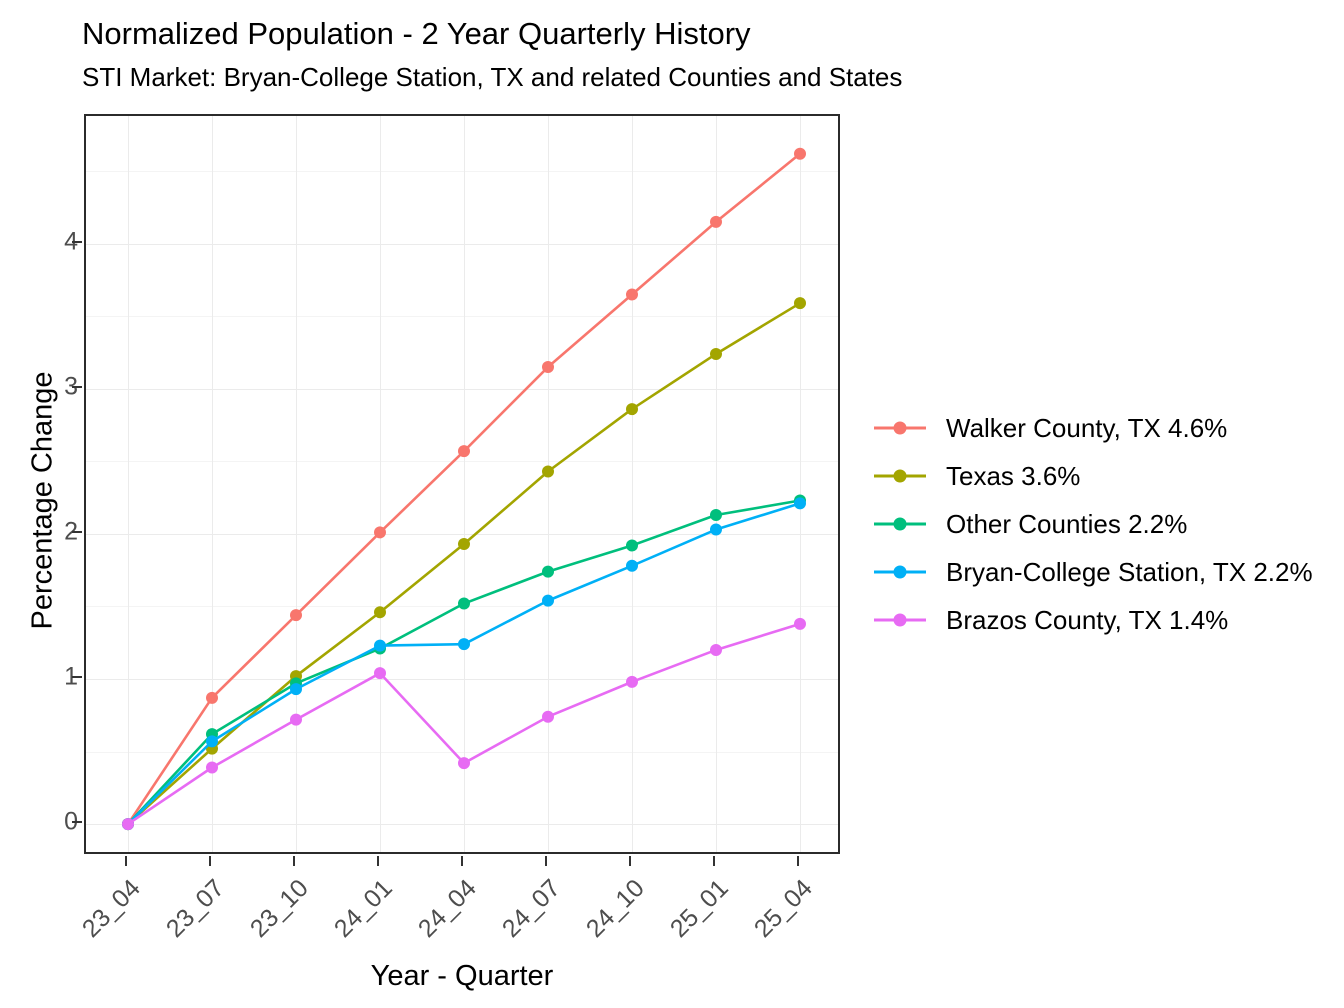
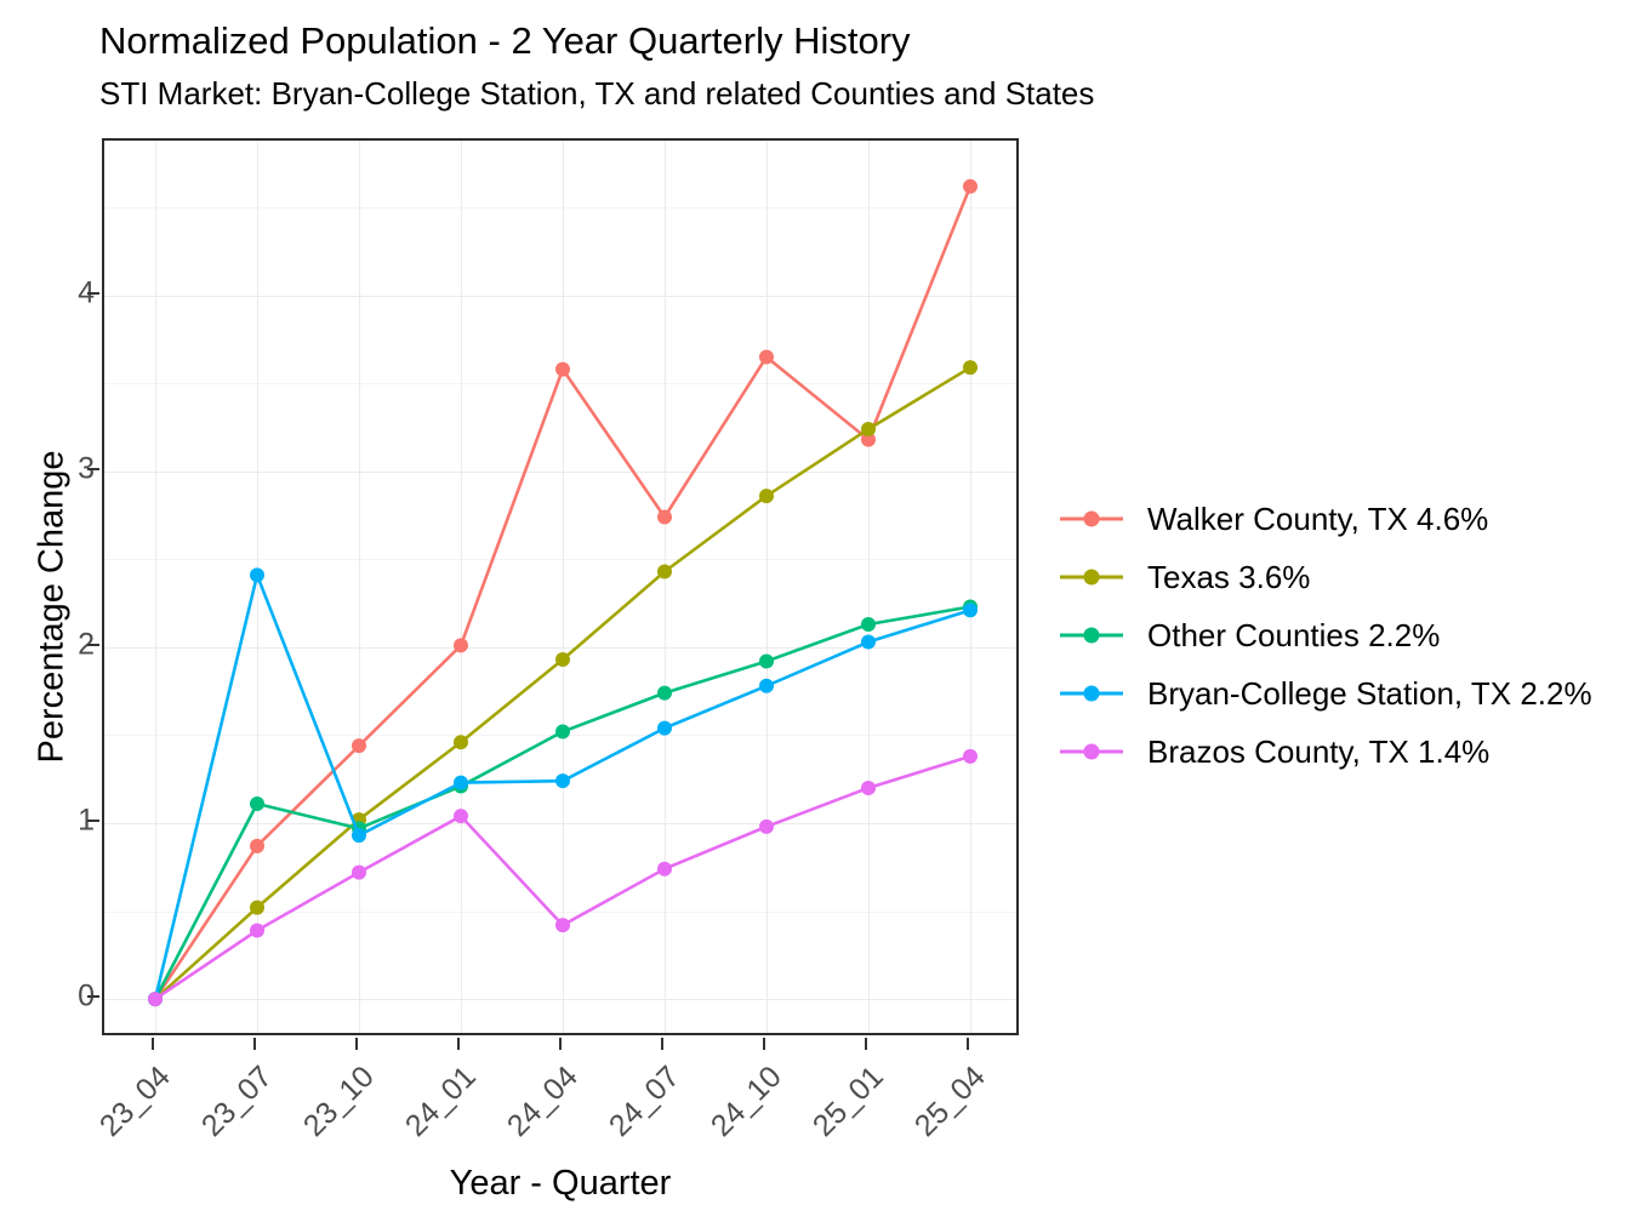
Other Counties 2.2%/23_07: 0.62 -> 1.11
Bryan-College Station, TX 2.2%/23_07: 0.57 -> 2.41
Walker County, TX 4.6%/24_04: 2.57 -> 3.58
Walker County, TX 4.6%/24_07: 3.15 -> 2.74
Walker County, TX 4.6%/25_01: 4.15 -> 3.18
